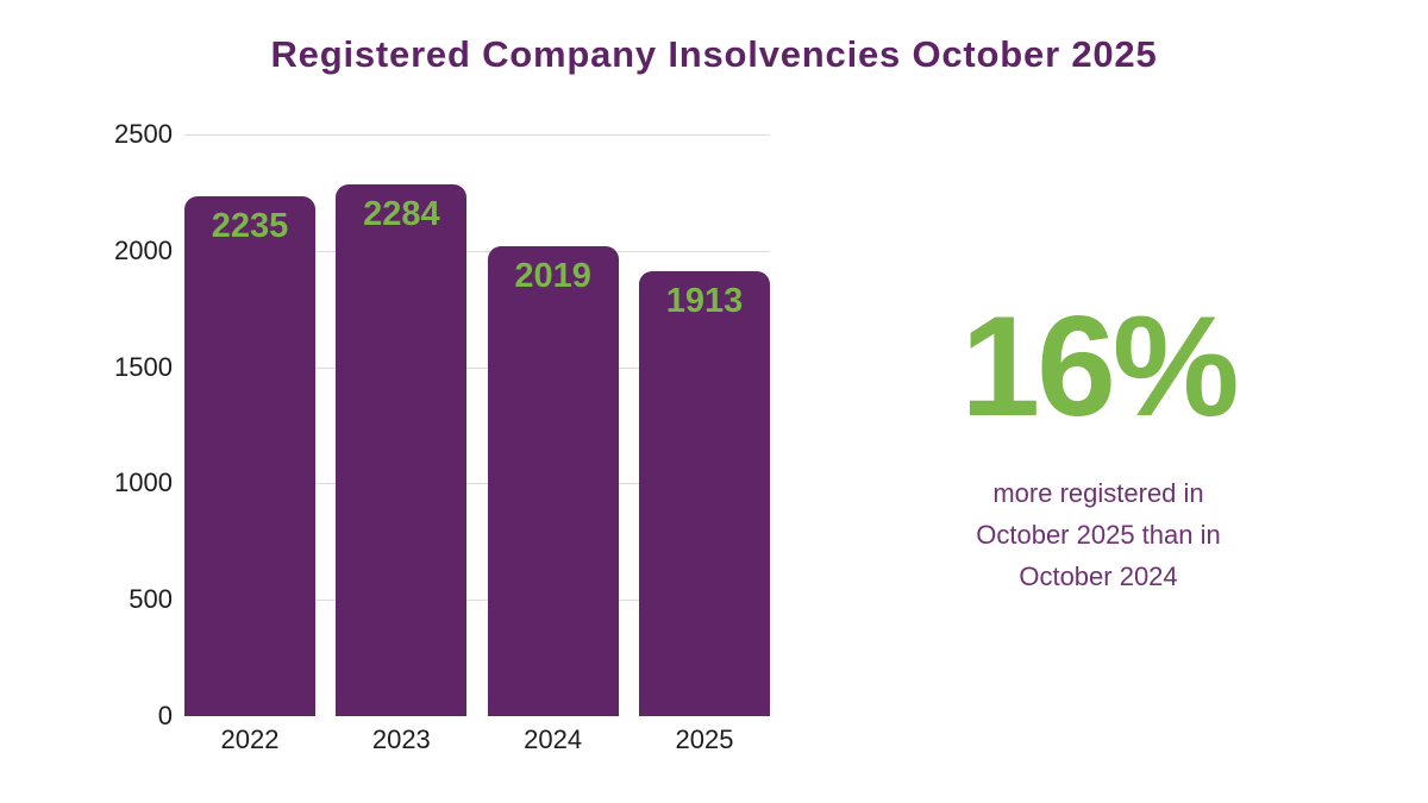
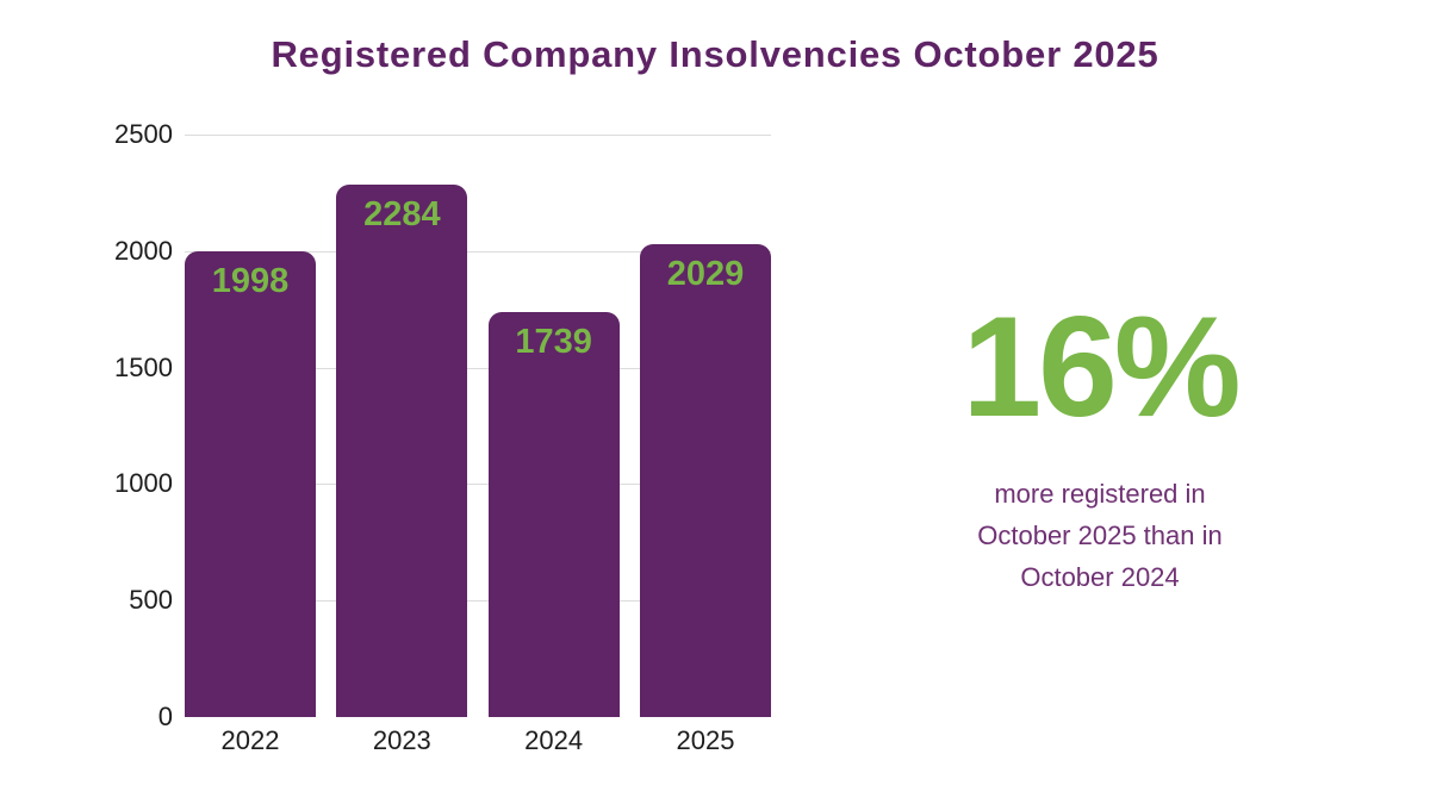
2022: 2235 -> 1998
2024: 2019 -> 1739
2025: 1913 -> 2029
